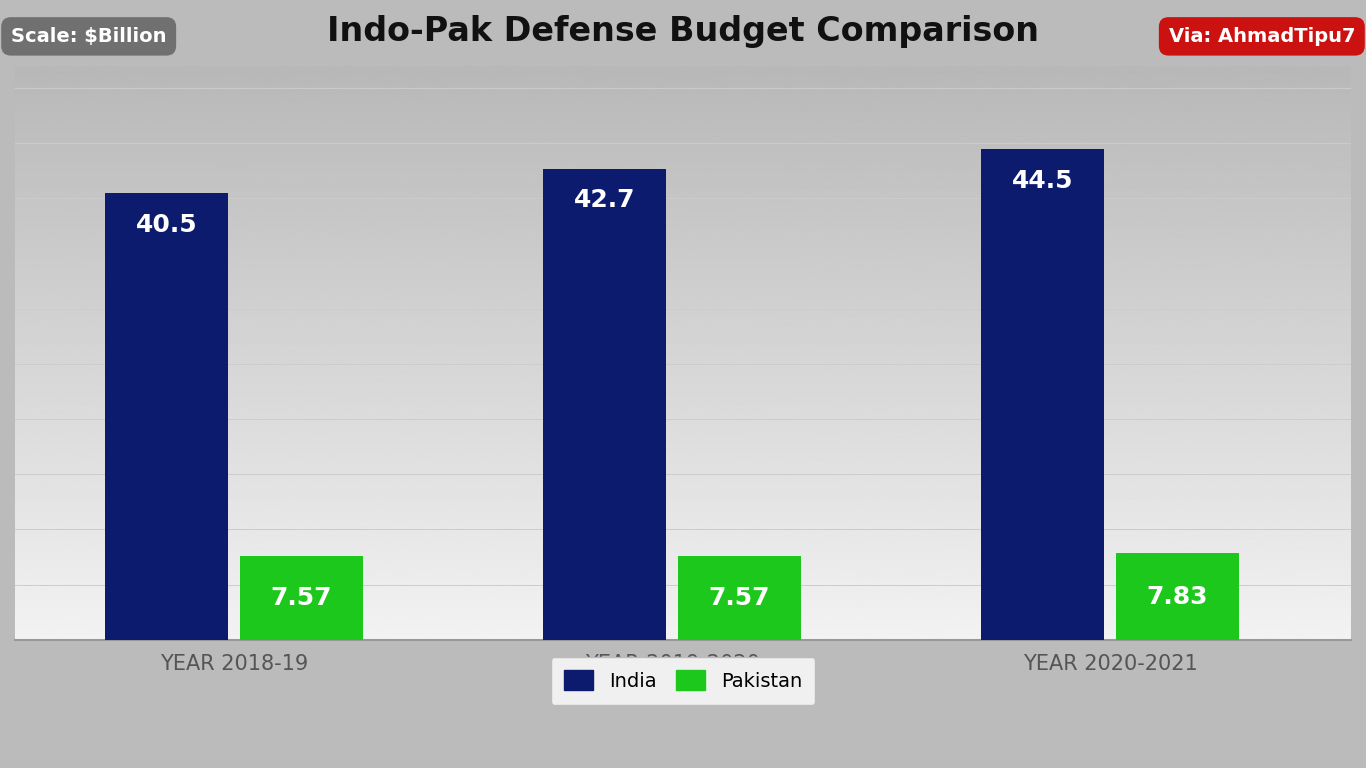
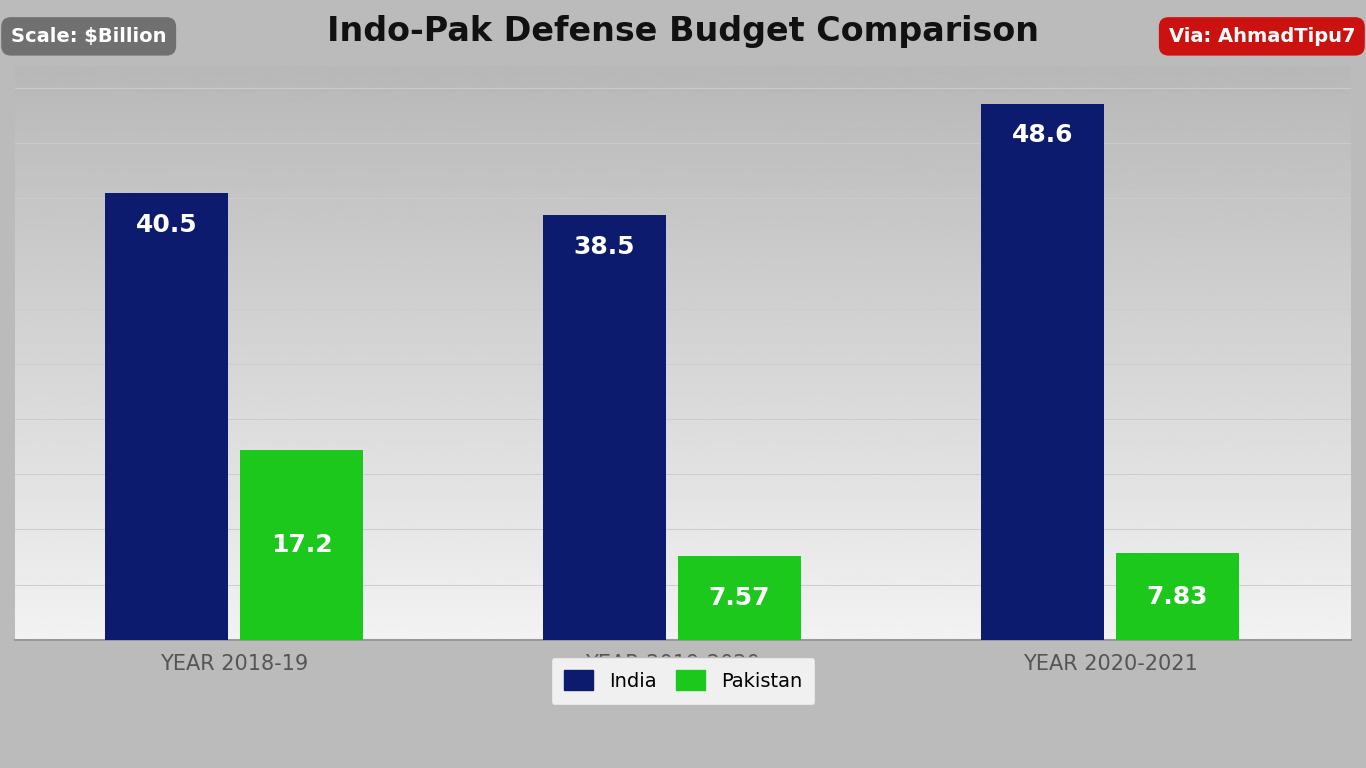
Pakistan/YEAR 2018-19: 7.57 -> 17.2
India/YEAR 2019-2020: 42.7 -> 38.5
India/YEAR 2020-2021: 44.5 -> 48.6
